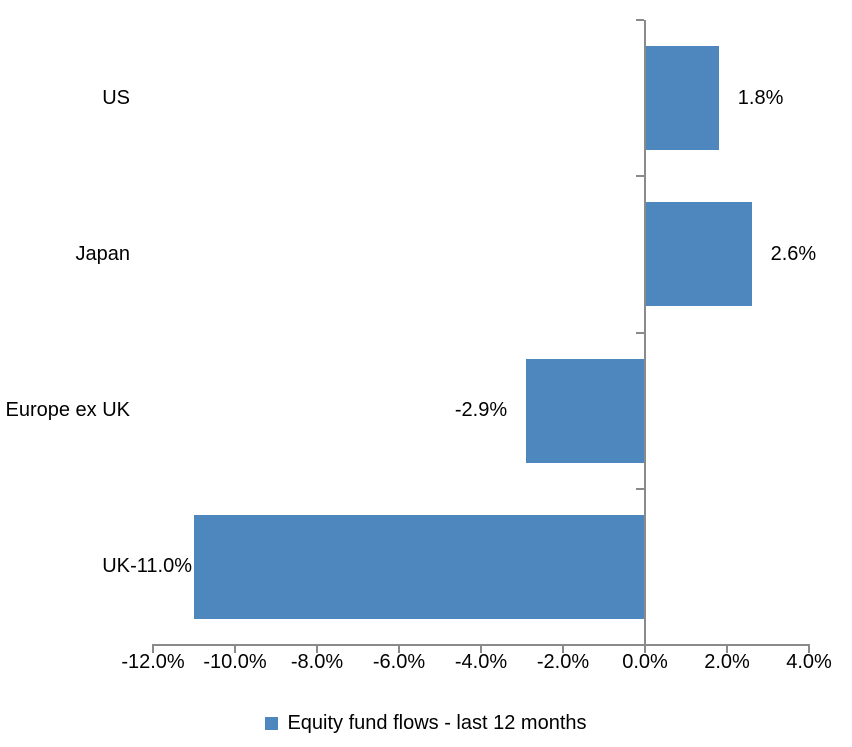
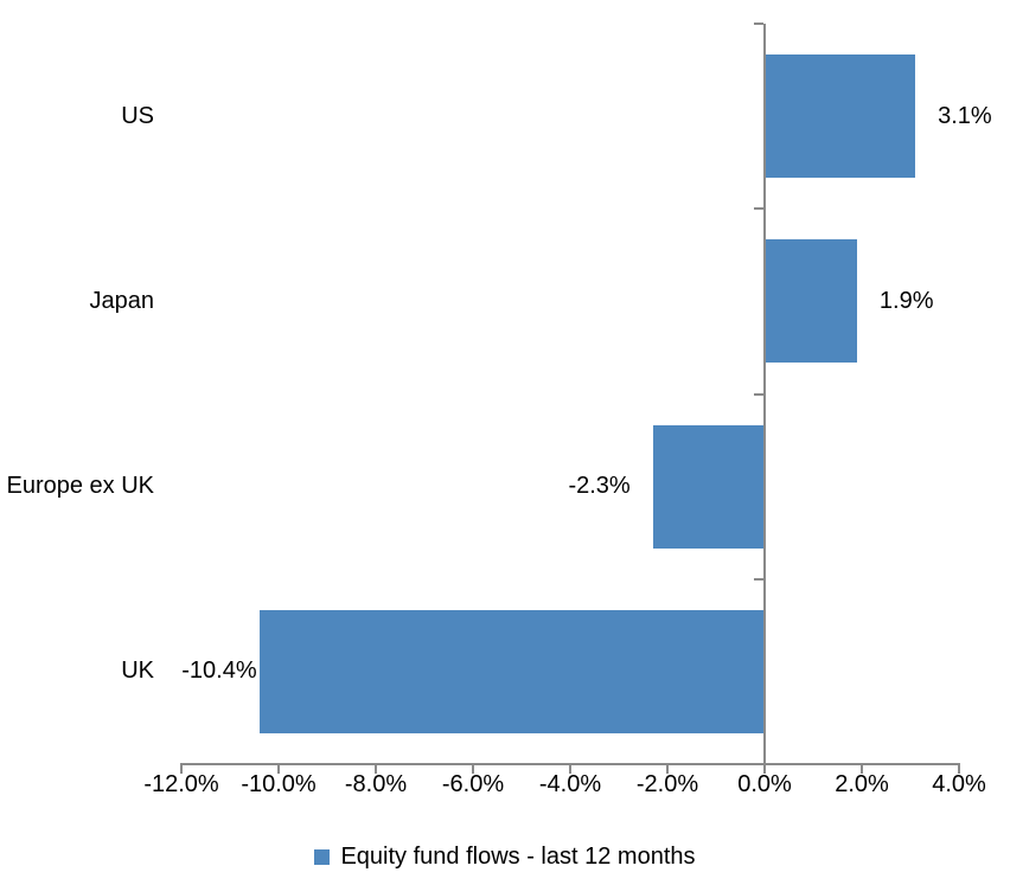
US: 1.8% -> 3.1%
Japan: 2.6% -> 1.9%
Europe ex UK: -2.9% -> -2.3%
UK: -11.0% -> -10.4%
